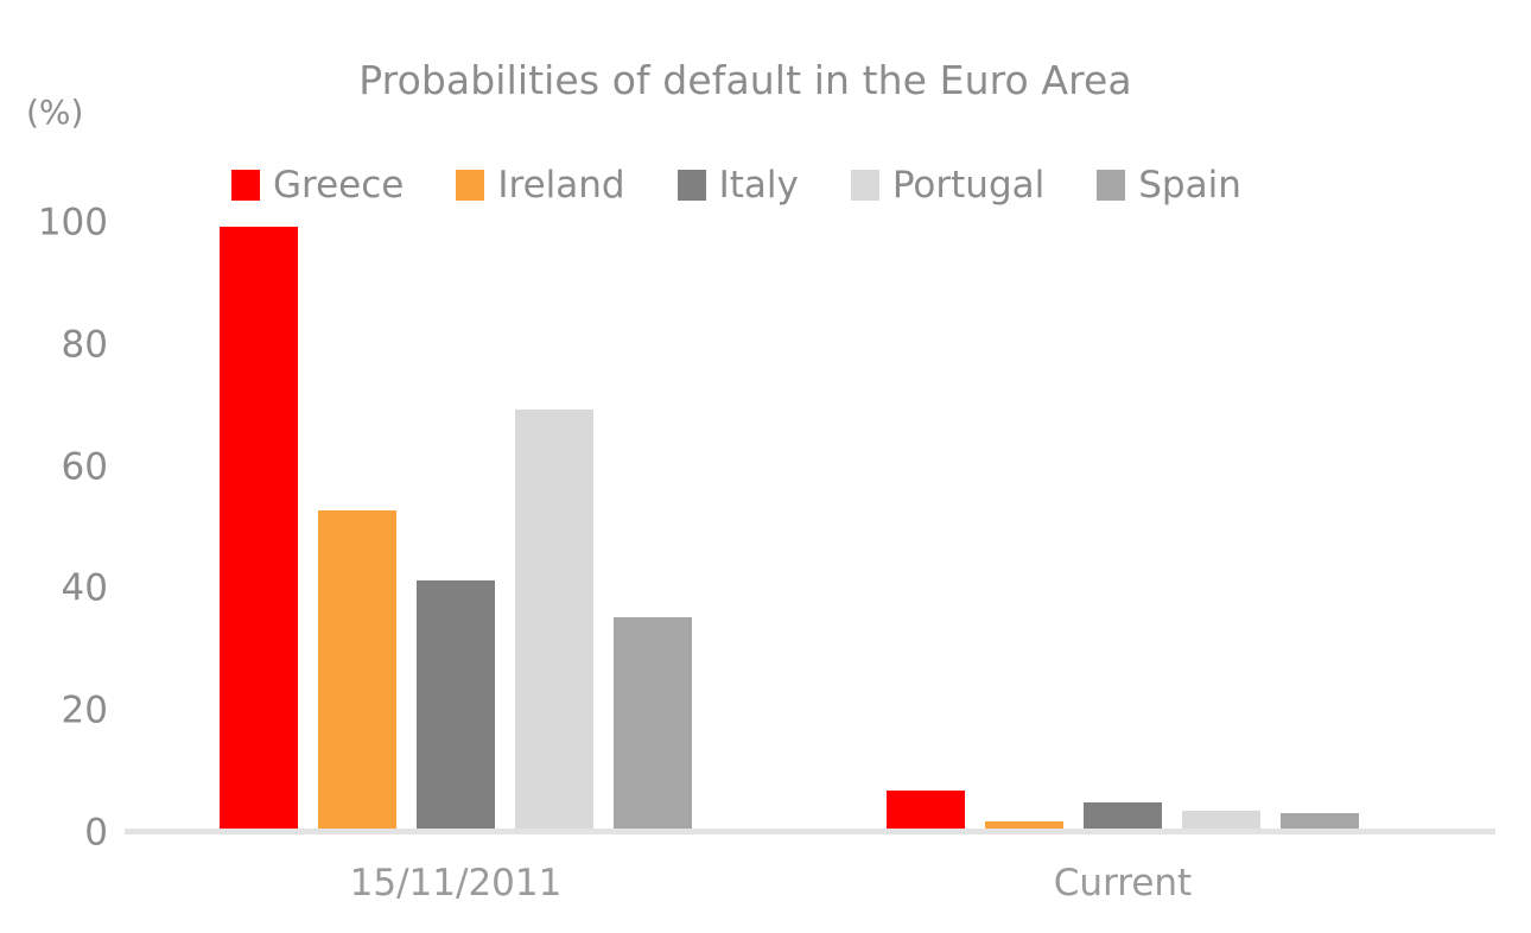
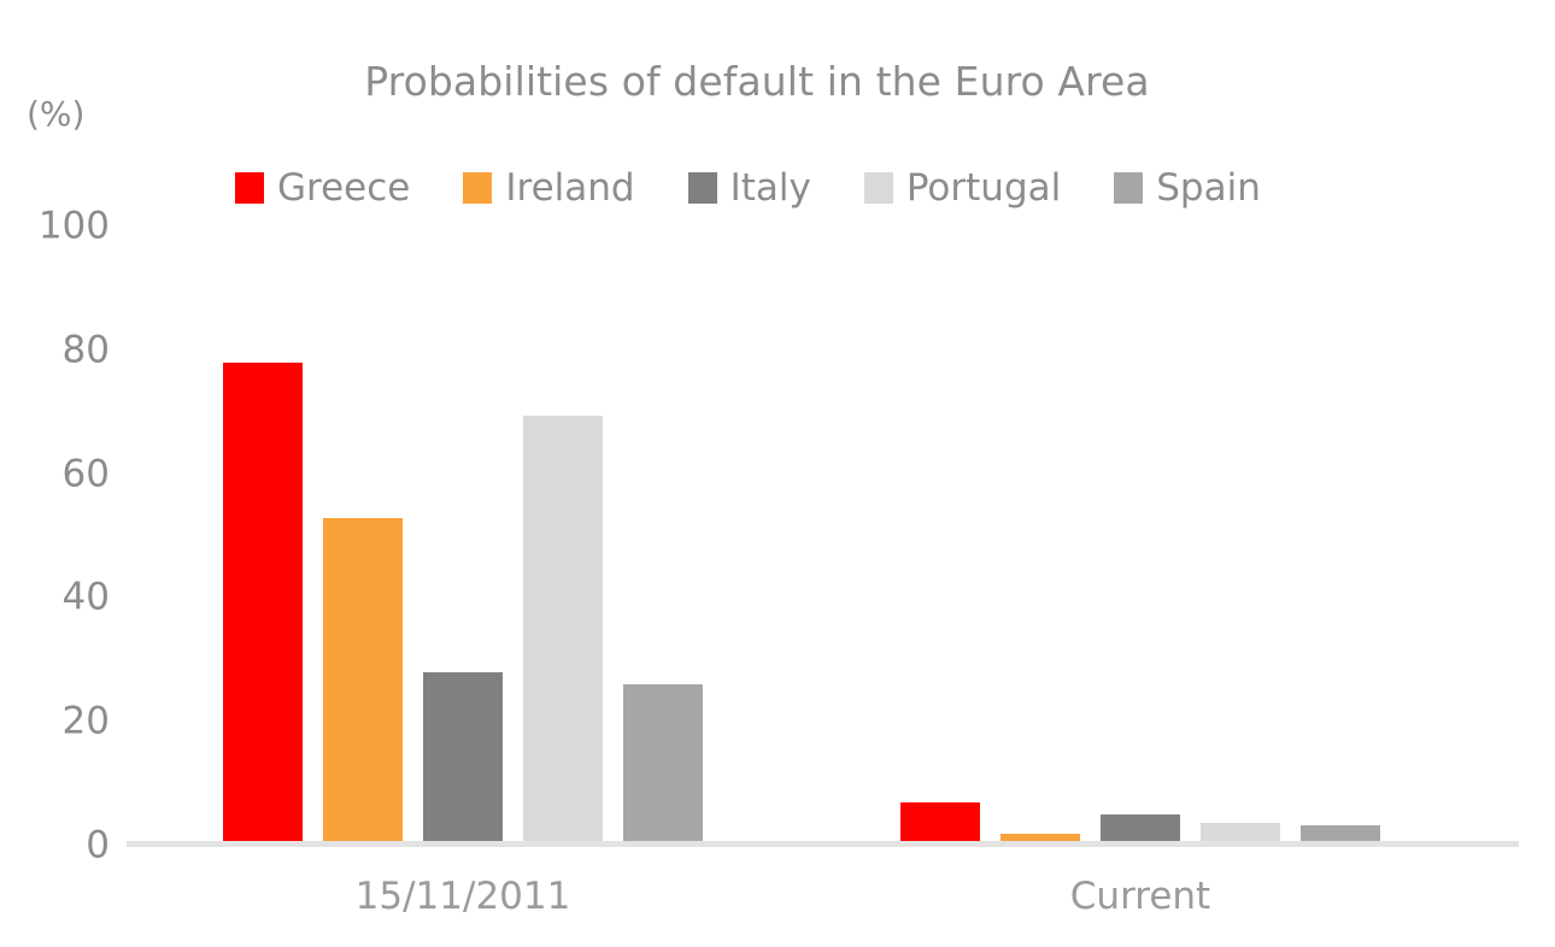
Greece/15/11/2011: 100 -> 78
Italy/15/11/2011: 42 -> 28
Spain/15/11/2011: 36 -> 26
